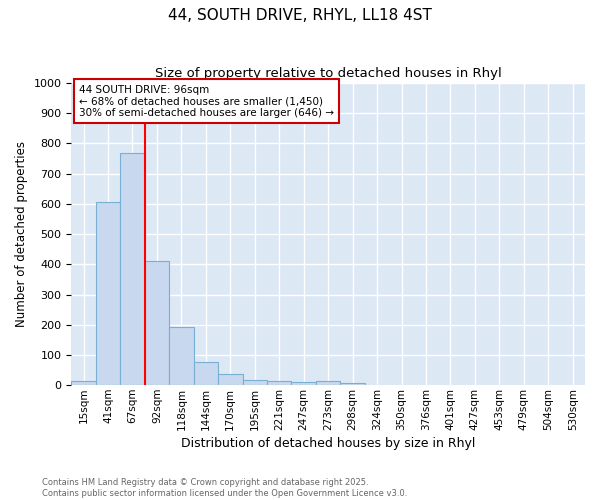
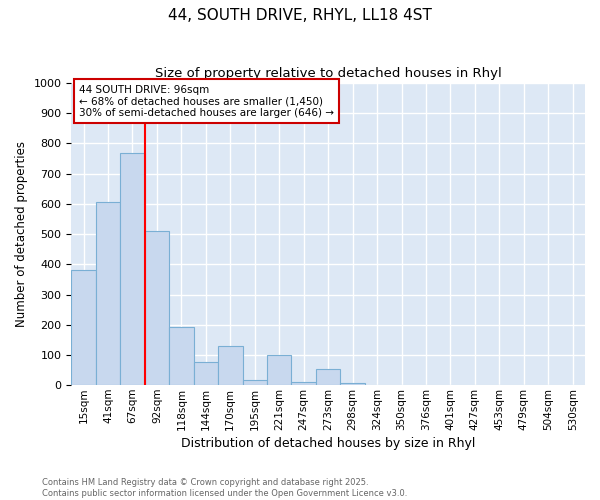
15sqm: 15 -> 380
92sqm: 410 -> 510
170sqm: 38 -> 130
221sqm: 15 -> 100
273sqm: 15 -> 55
